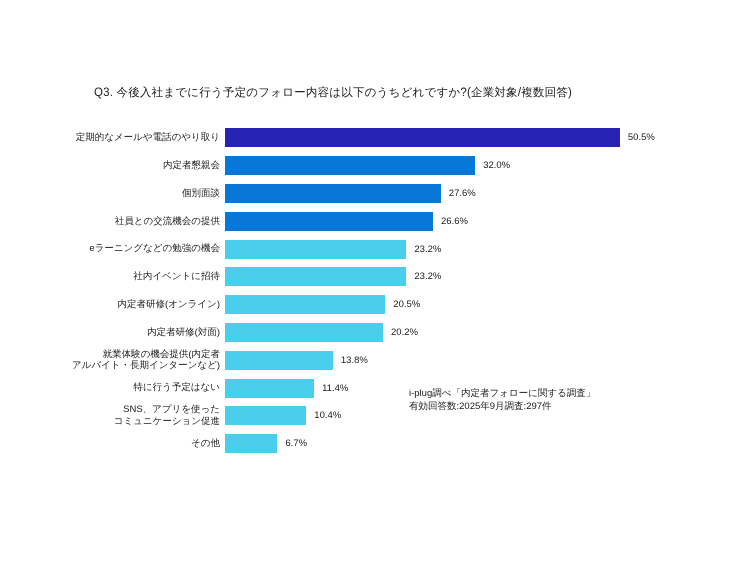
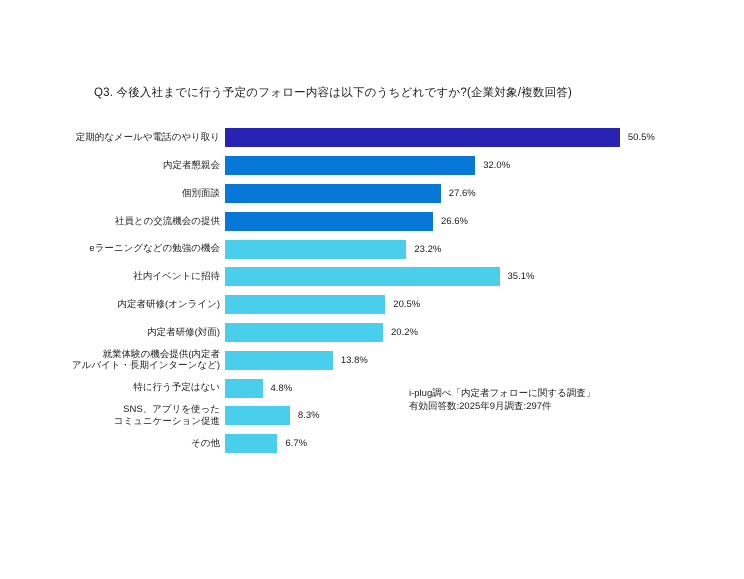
社内イベントに招待: 23.2% -> 35.1%
特に行う予定はない: 11.4% -> 4.8%
SNS、アプリを使った コミュニケーション促進: 10.4% -> 8.3%
